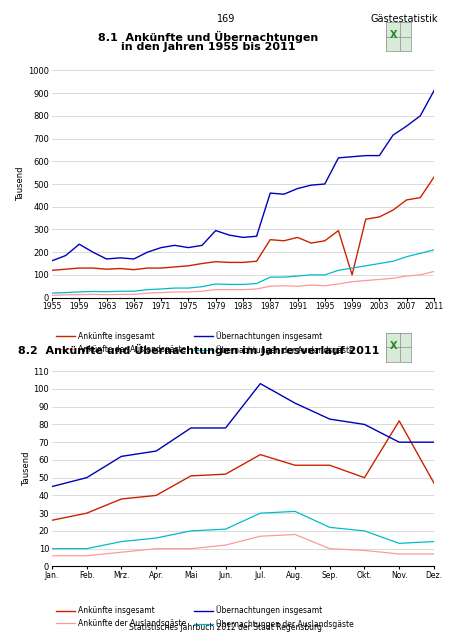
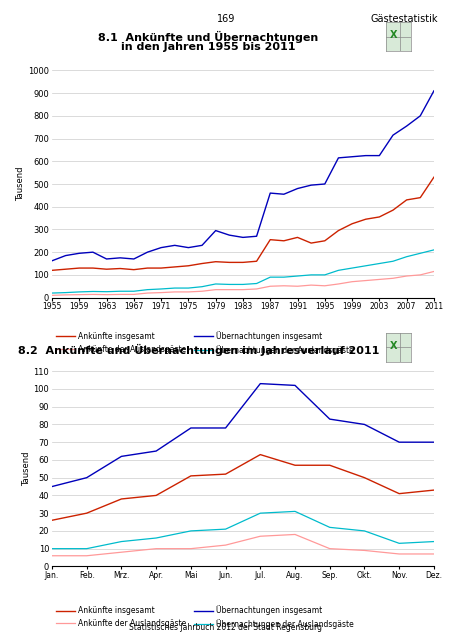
Übernachtungen insgesamt/1959: 235 -> 195
Ankünfte insgesamt/1999: 100 -> 325
Übernachtungen insgesamt/Aug.: 92 -> 102
Ankünfte insgesamt/Nov.: 82 -> 41
Ankünfte insgesamt/Dez.: 47 -> 43
